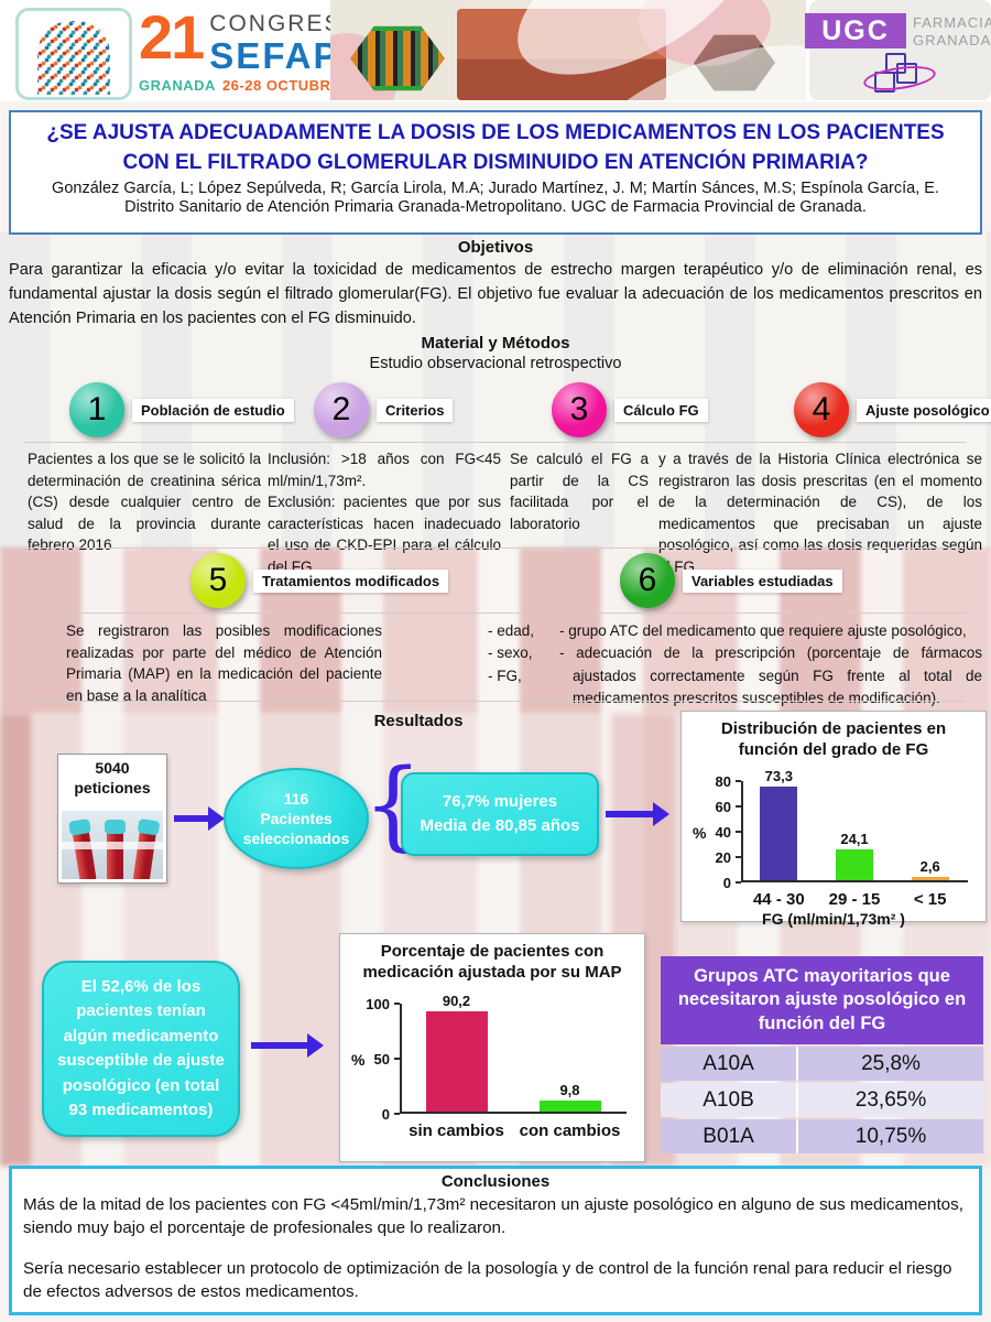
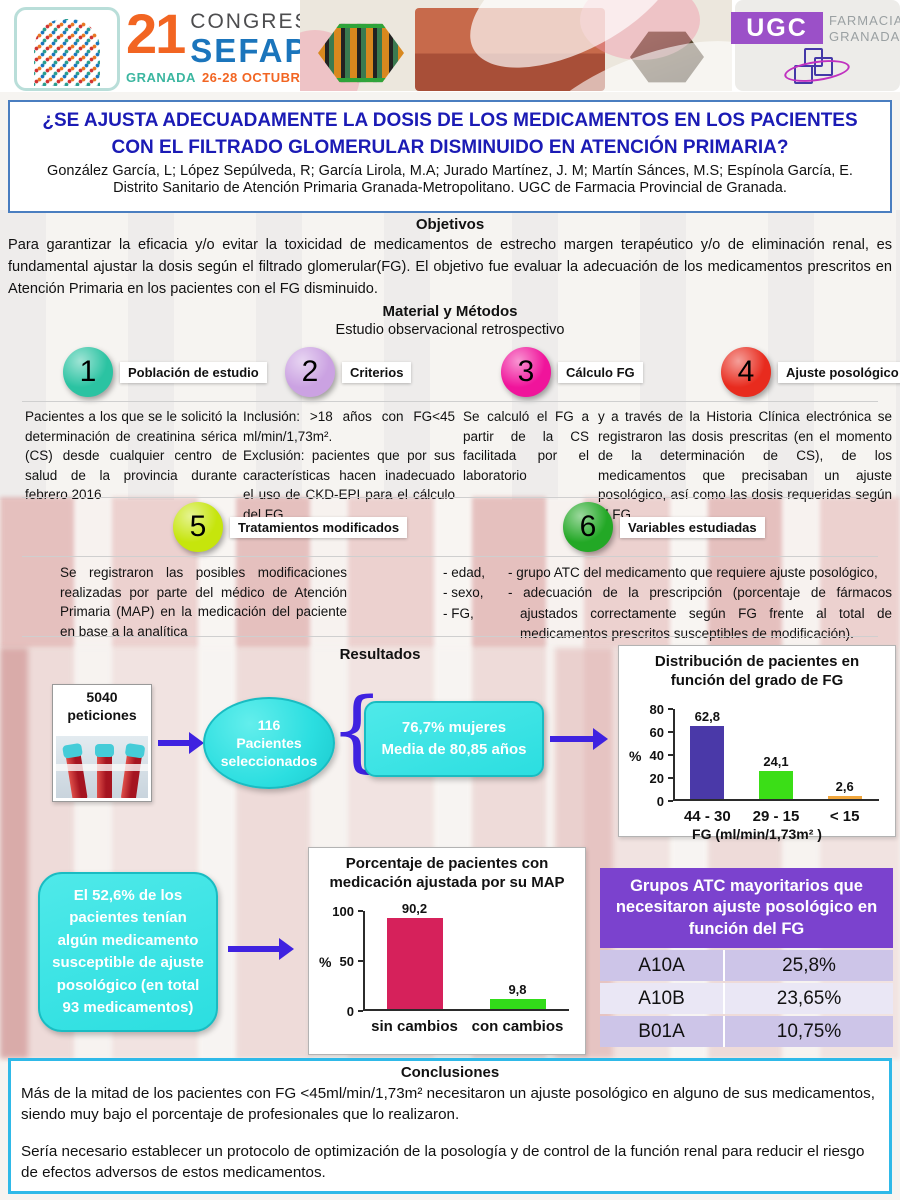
Distribución de pacientes en función del grado de FG/44 - 30: 73,3 -> 62,8
